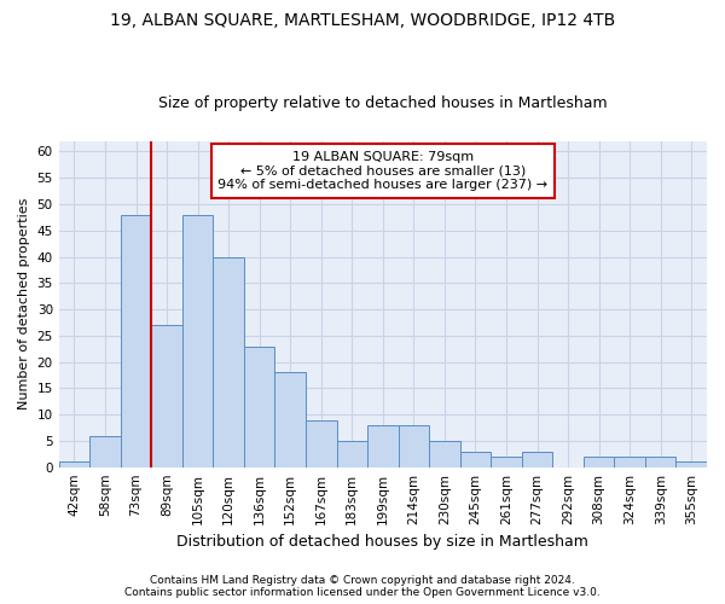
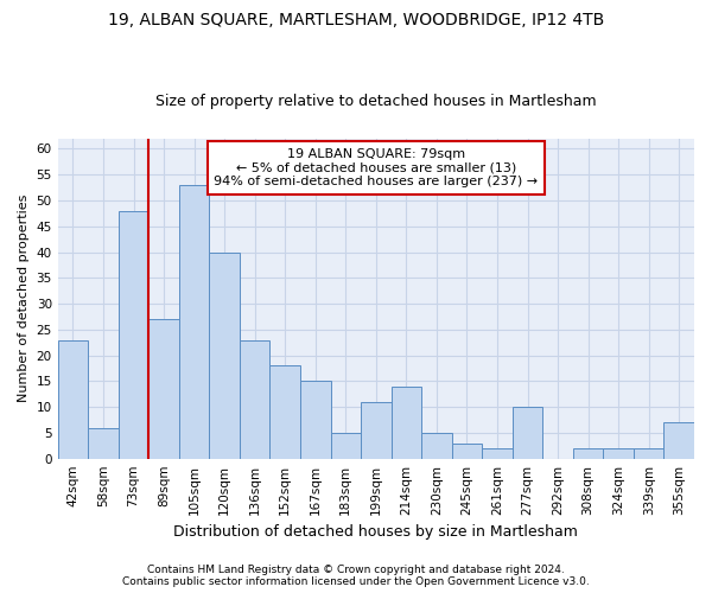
42sqm: 1 -> 23
105sqm: 48 -> 53
167sqm: 9 -> 15
199sqm: 8 -> 11
214sqm: 8 -> 14
277sqm: 3 -> 10
355sqm: 1 -> 7
